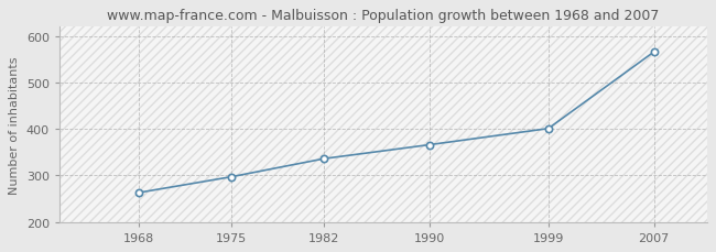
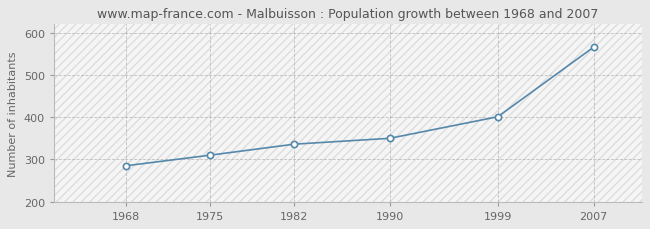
1968: 263 -> 285
1975: 297 -> 310
1990: 366 -> 350
